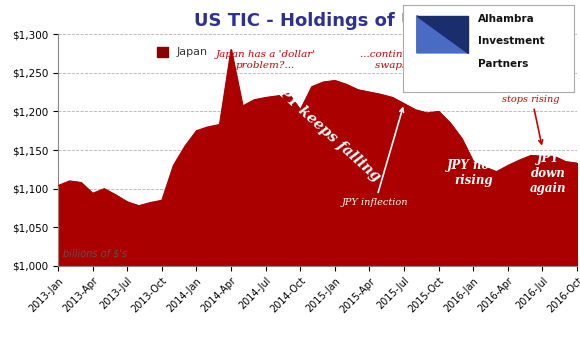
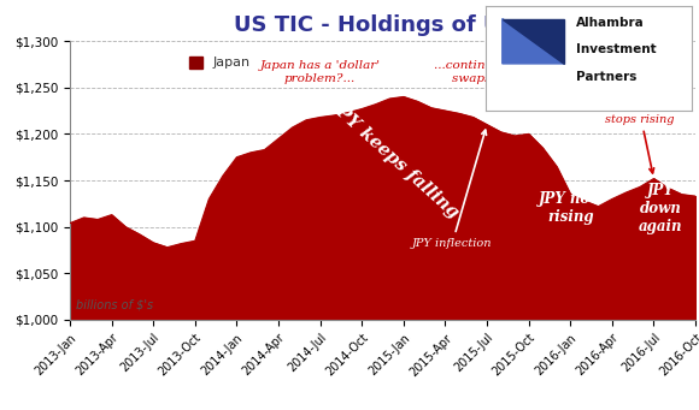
2013-Apr: $1,094 -> $1,113
2014-Apr: $1,280 -> $1,195
2014-Oct: $1,202 -> $1,227
2016-Jul: $1,142 -> $1,152
